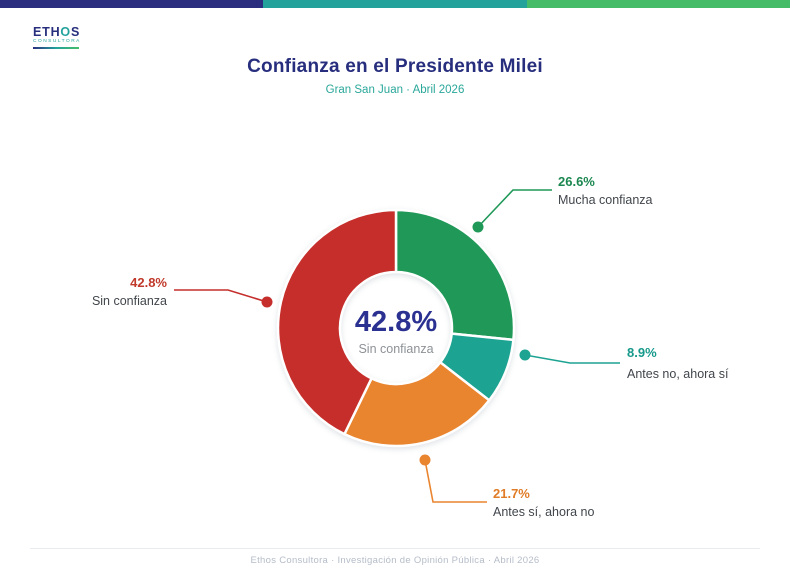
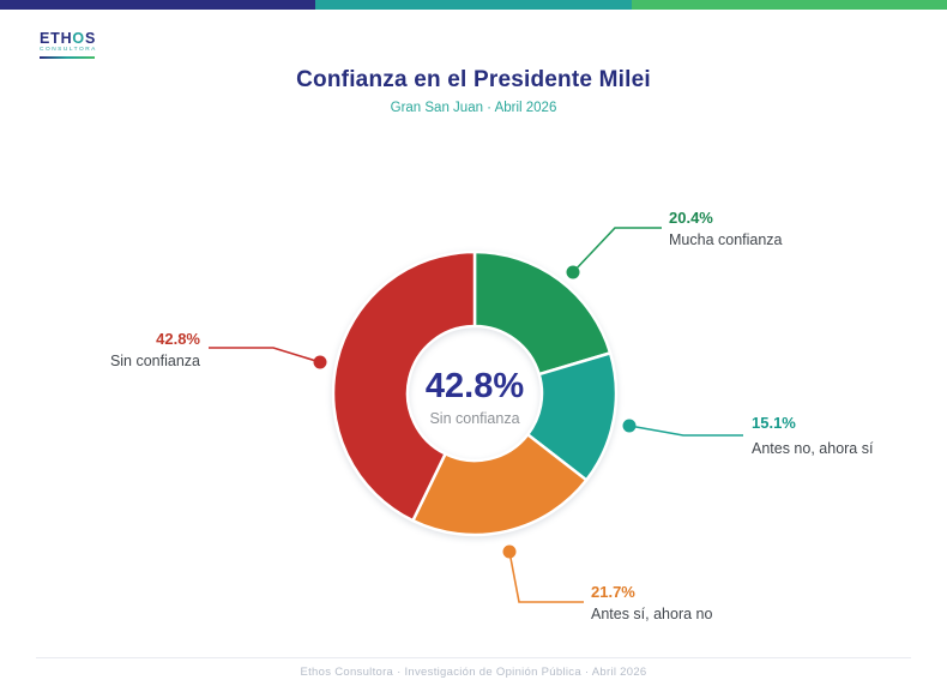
Mucha confianza: 26.6% -> 20.4%
Antes no, ahora sí: 8.9% -> 15.1%
